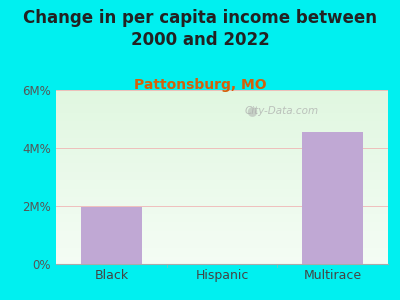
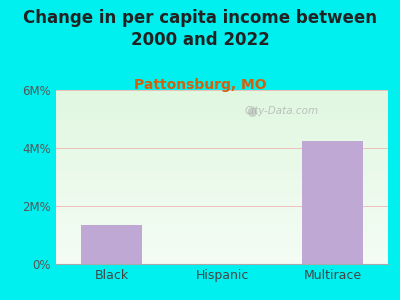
Black: 1.95M% -> 1.35M%
Multirace: 4.55M% -> 4.25M%
